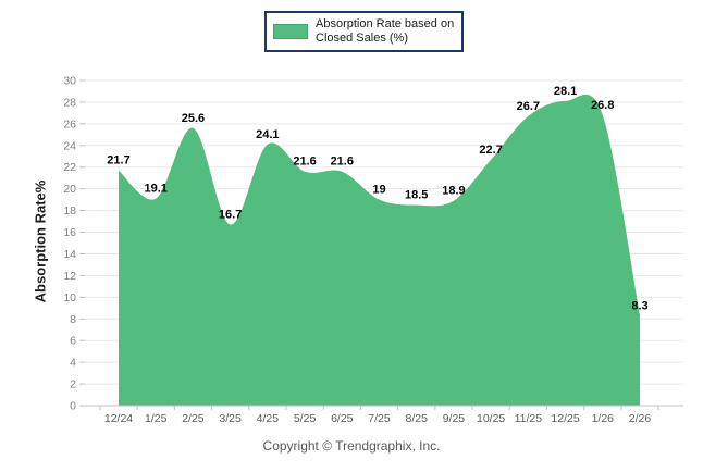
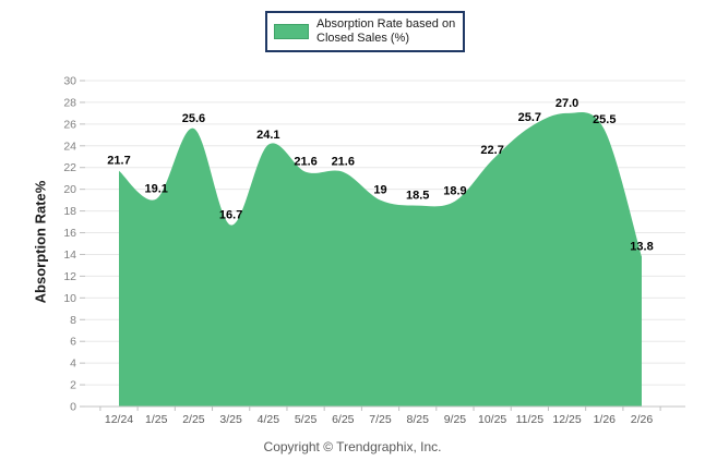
11/25: 26.7 -> 25.7
12/25: 28.1 -> 27.0
1/26: 26.8 -> 25.5
2/26: 8.3 -> 13.8
